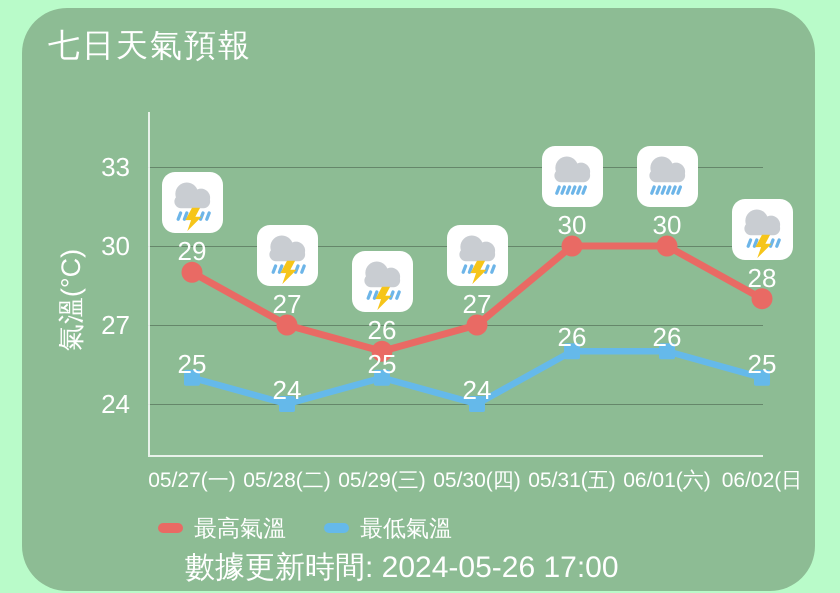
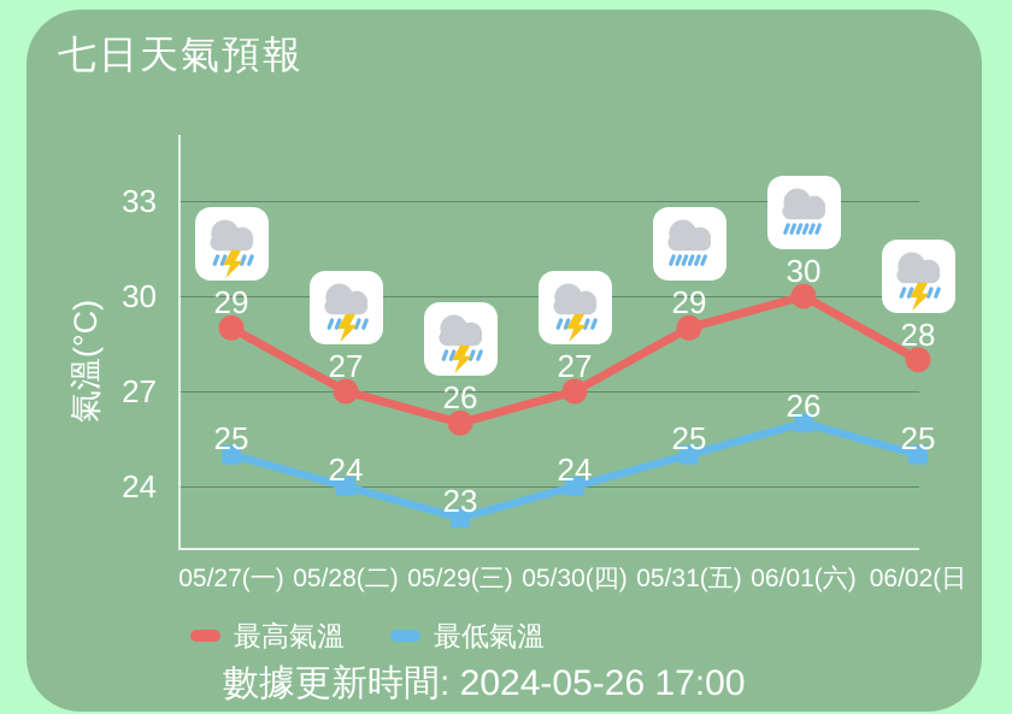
最低氣溫/05/29(三): 25 -> 23
最高氣溫/05/31(五): 30 -> 29
最低氣溫/05/31(五): 26 -> 25
